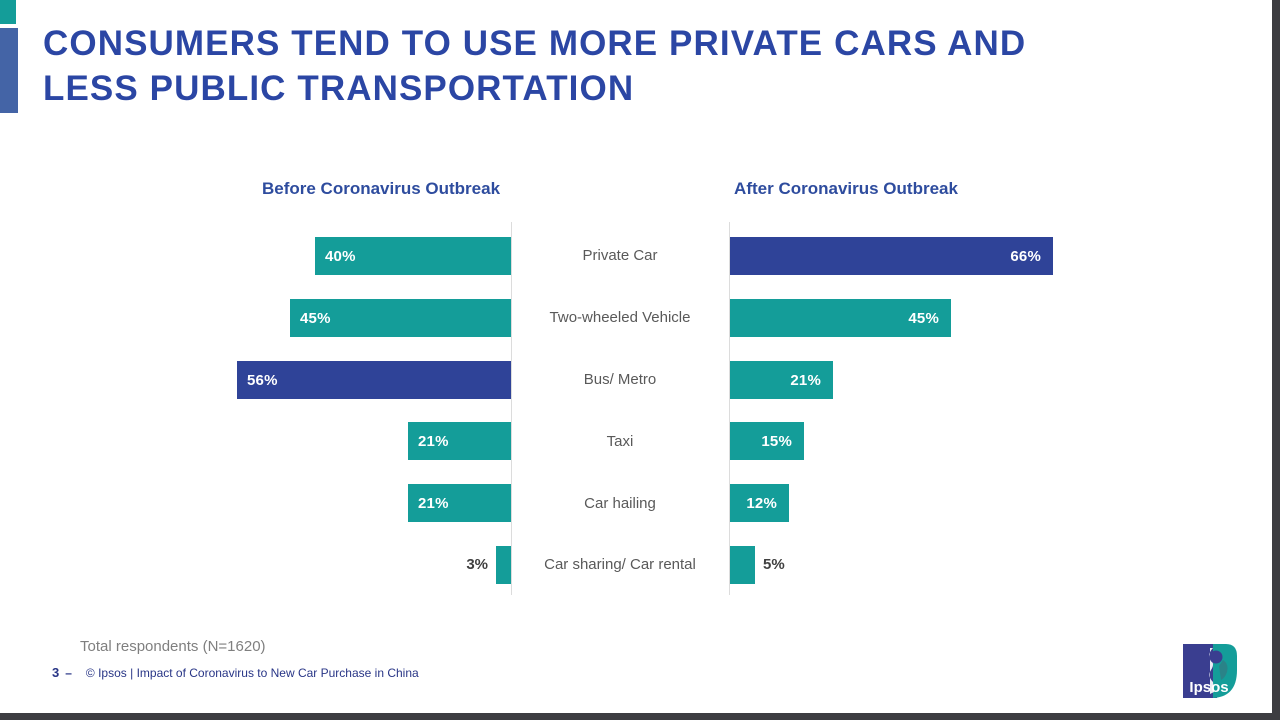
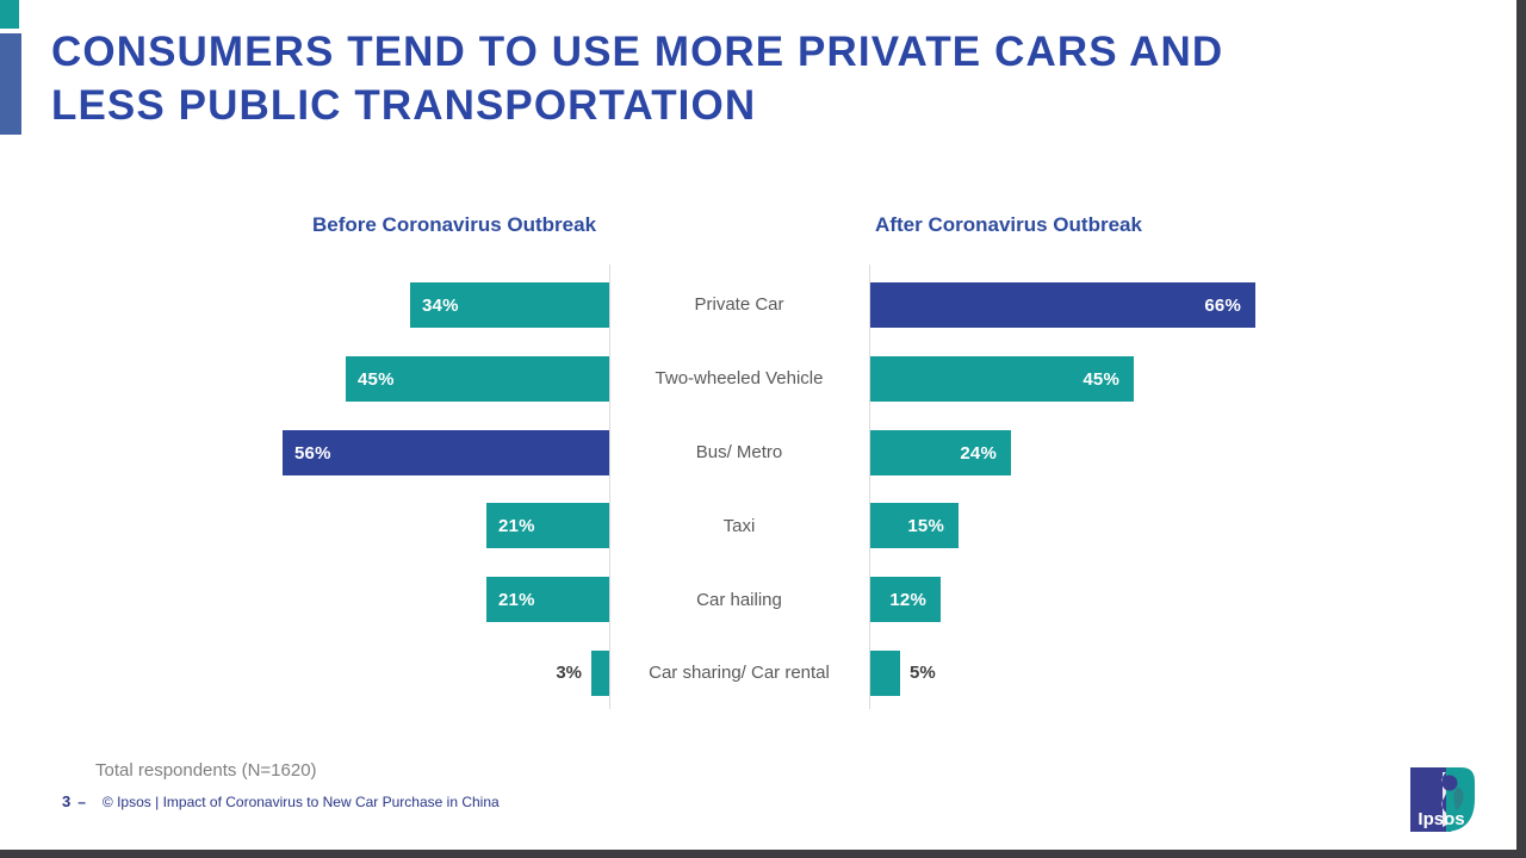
Before Coronavirus Outbreak/Private Car: 40% -> 34%
After Coronavirus Outbreak/Bus/ Metro: 21% -> 24%
